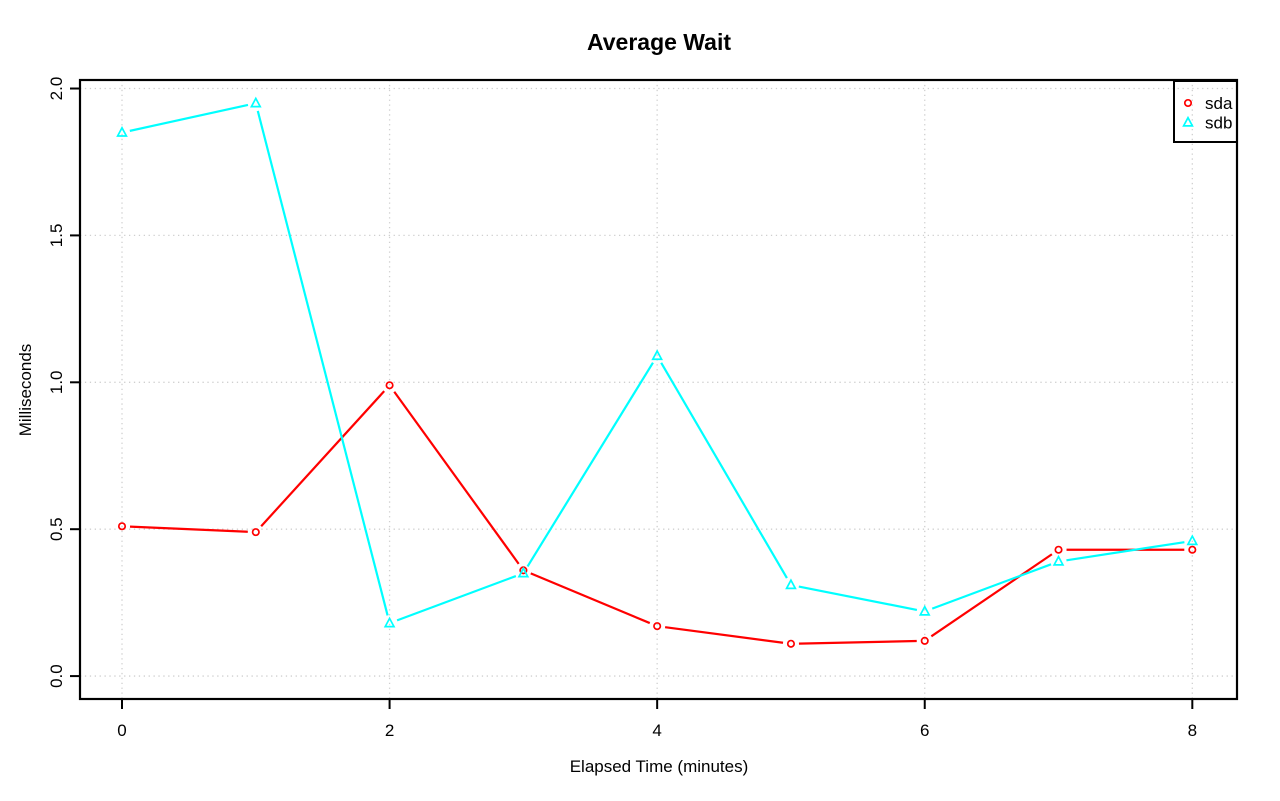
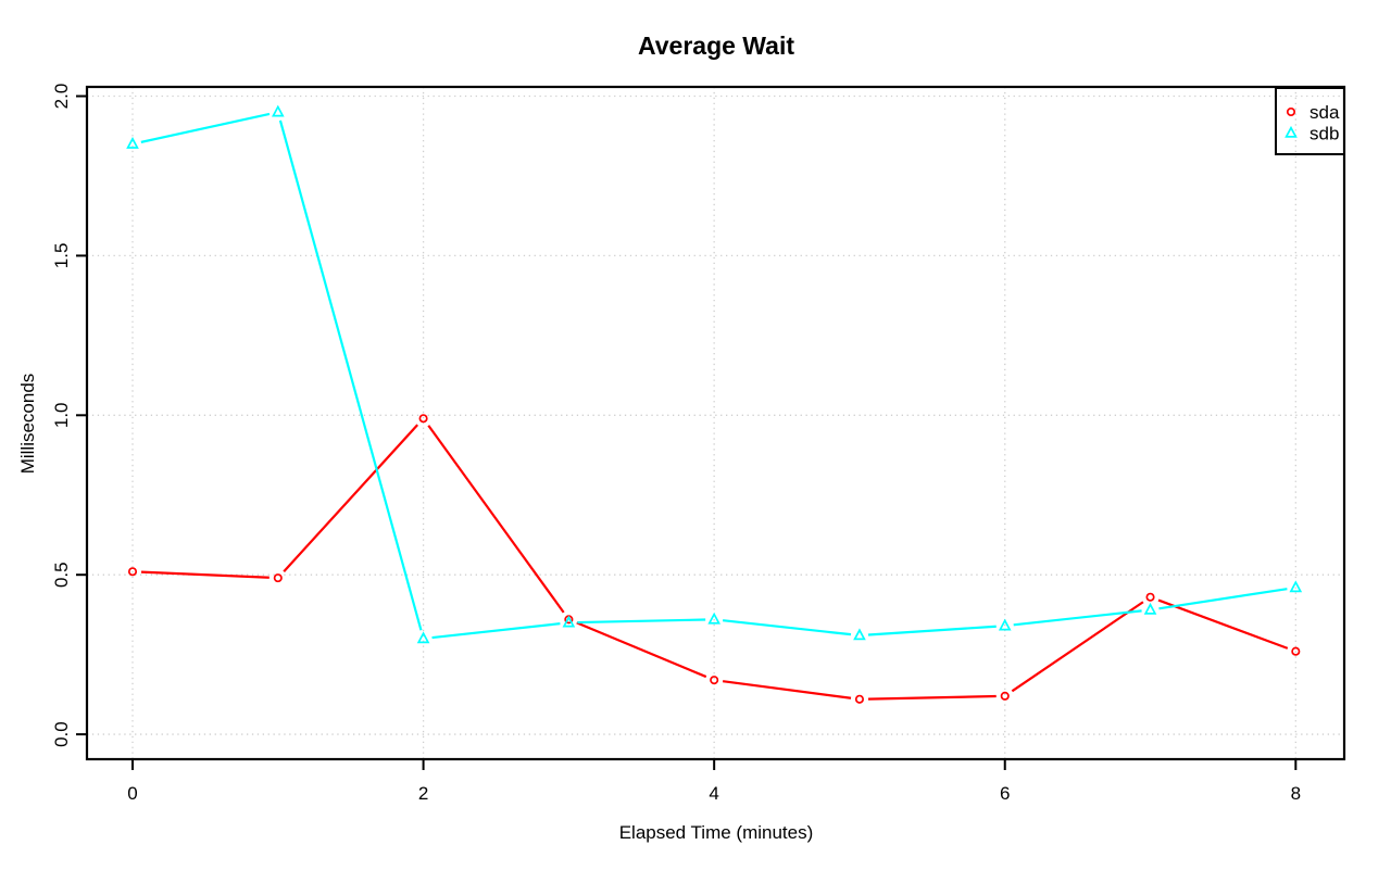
sdb/2: 0.18 -> 0.30
sdb/4: 1.09 -> 0.36
sdb/6: 0.22 -> 0.34
sda/8: 0.43 -> 0.26
